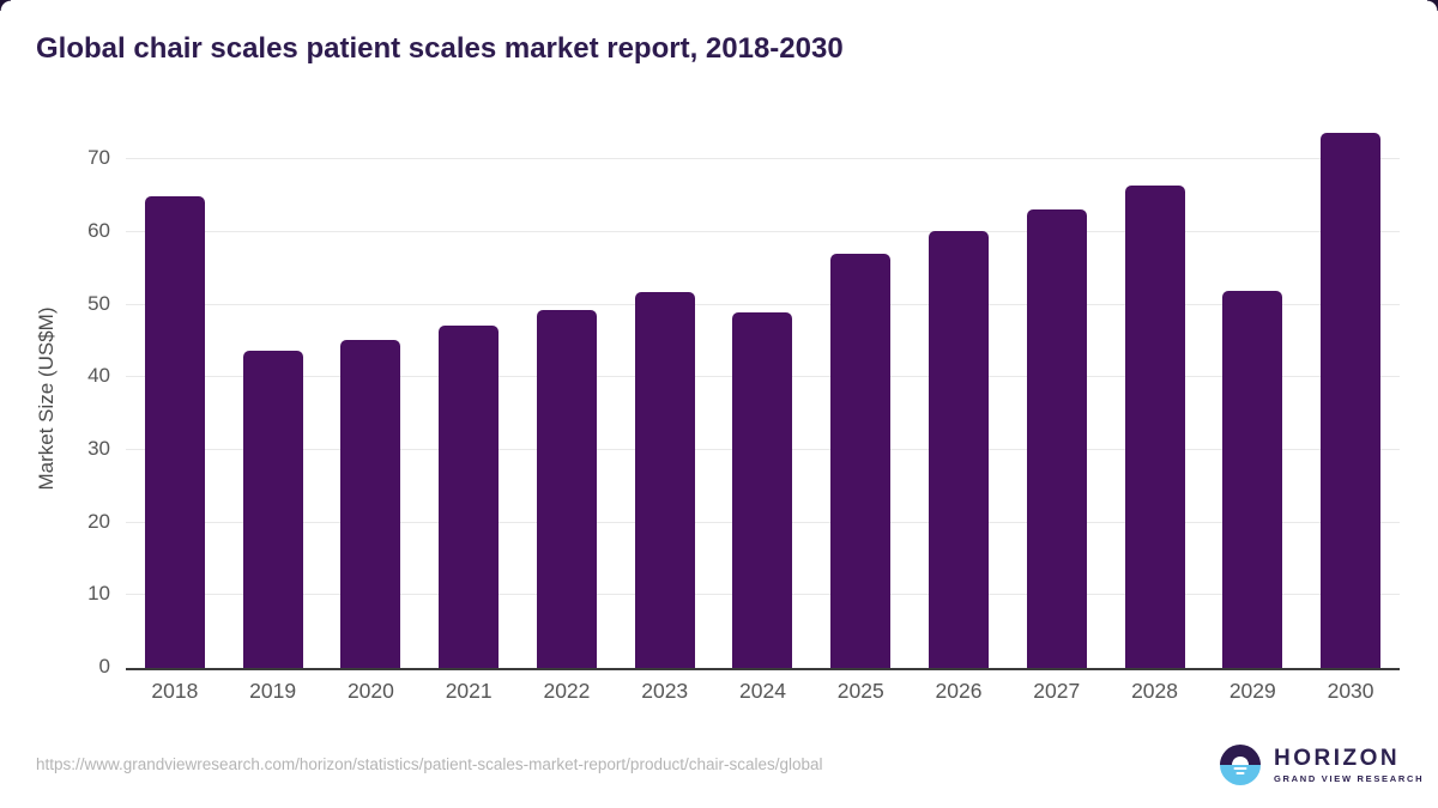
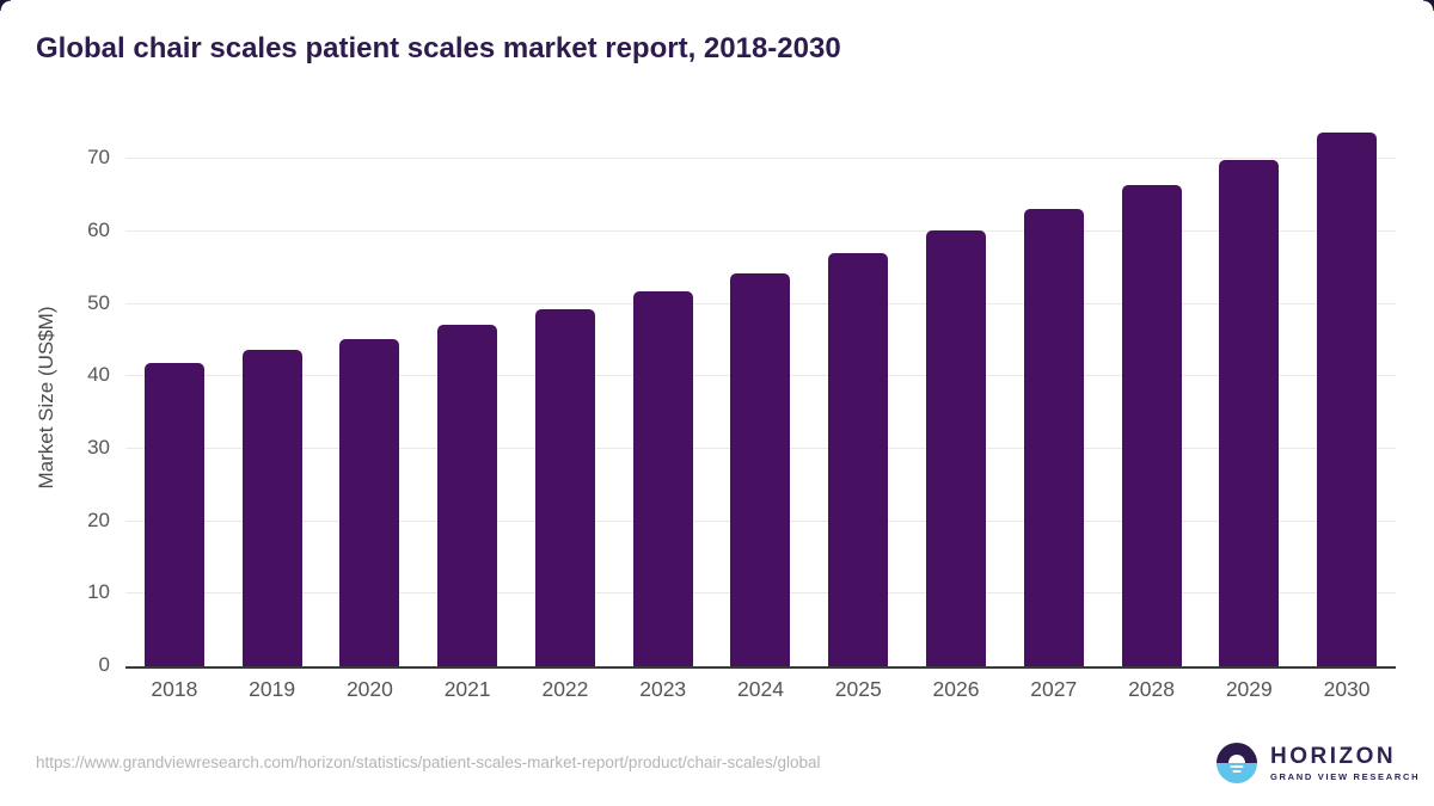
2018: 65 -> 42
2024: 49 -> 54
2029: 52 -> 70
